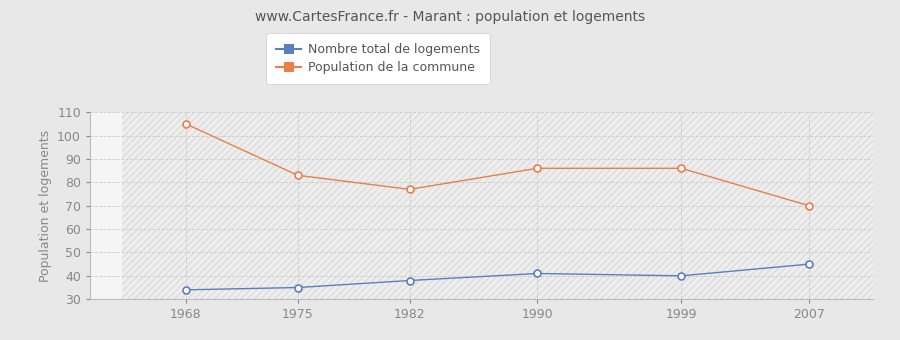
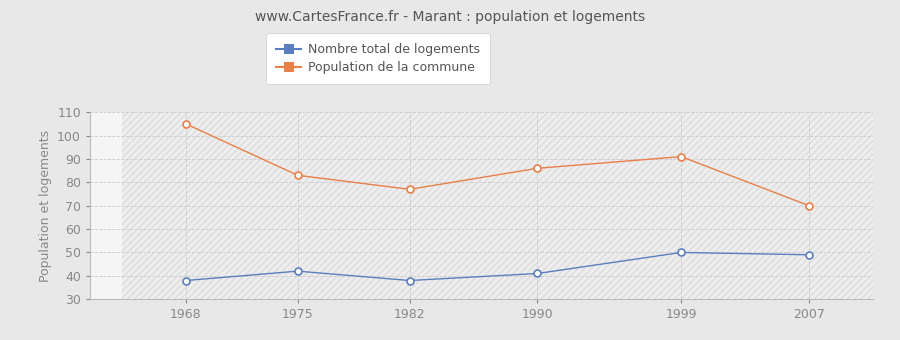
Nombre total de logements/1968: 34 -> 38
Nombre total de logements/1975: 35 -> 42
Nombre total de logements/1999: 40 -> 50
Population de la commune/1999: 86 -> 91
Nombre total de logements/2007: 45 -> 49
